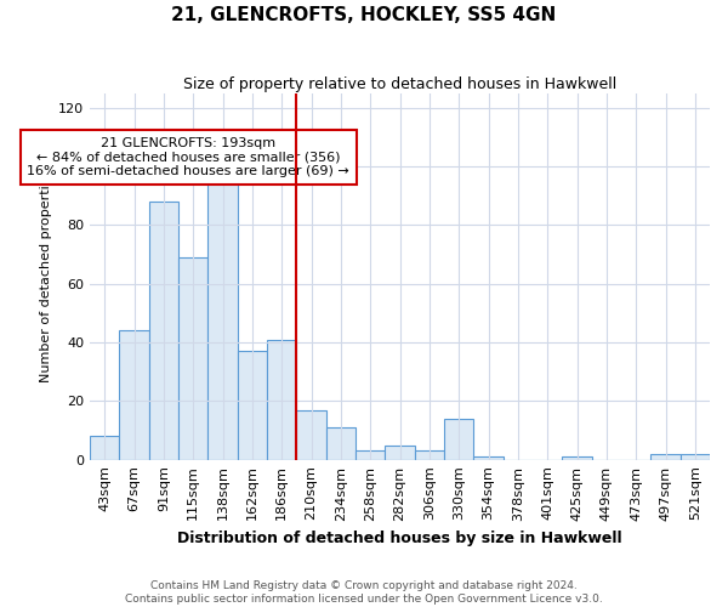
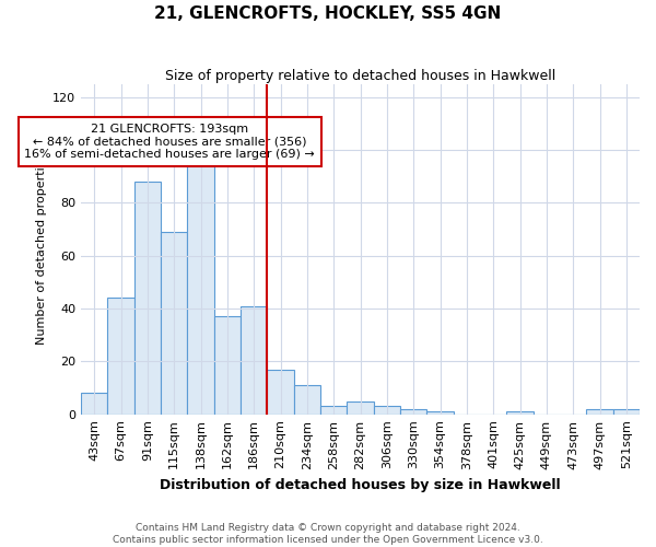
330sqm: 14 -> 2
